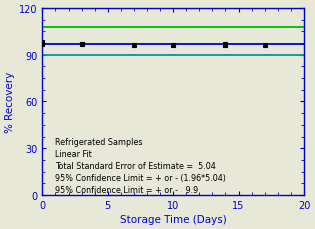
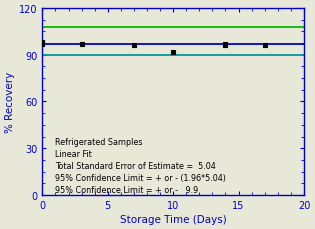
10: 96 -> 92
